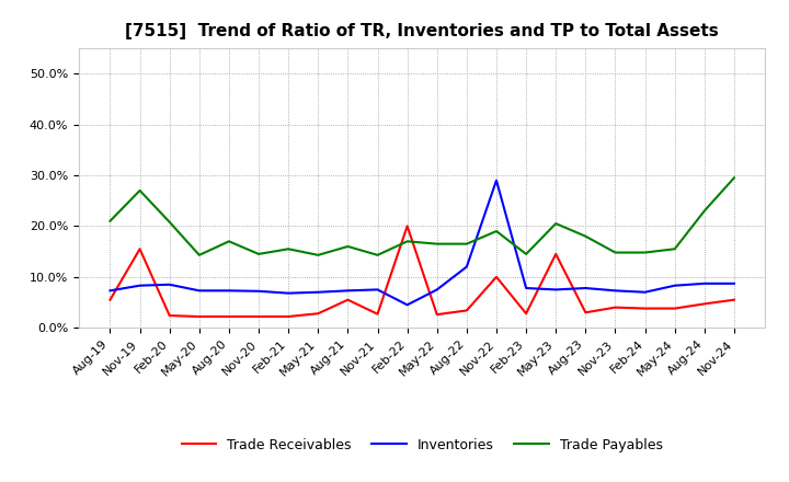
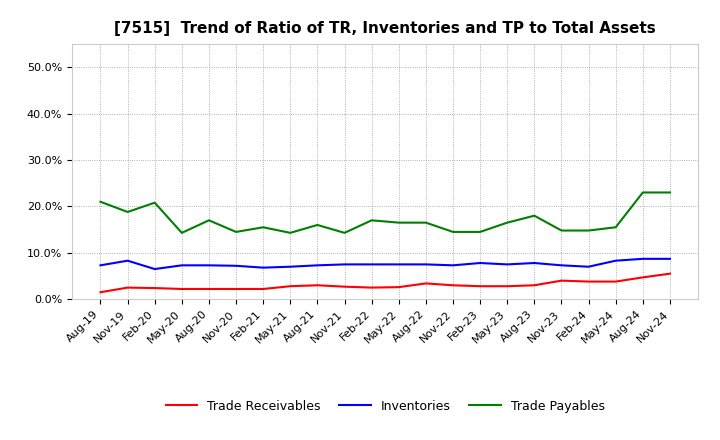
Trade Receivables/Aug-19: 5.5% -> 1.5%
Trade Receivables/Nov-19: 15.5% -> 2.5%
Trade Payables/Nov-19: 27.0% -> 18.8%
Inventories/Feb-20: 8.5% -> 6.5%
Trade Receivables/Aug-21: 5.5% -> 3.0%
Trade Receivables/Feb-22: 20.0% -> 2.5%
Inventories/Feb-22: 4.5% -> 7.5%
Inventories/Aug-22: 12.0% -> 7.5%
Trade Receivables/Nov-22: 10.0% -> 3.0%
Inventories/Nov-22: 29.0% -> 7.3%
Trade Payables/Nov-22: 19.0% -> 14.5%
Trade Receivables/May-23: 14.5% -> 2.8%
Trade Payables/May-23: 20.5% -> 16.5%
Trade Payables/Nov-24: 29.5% -> 23.0%
